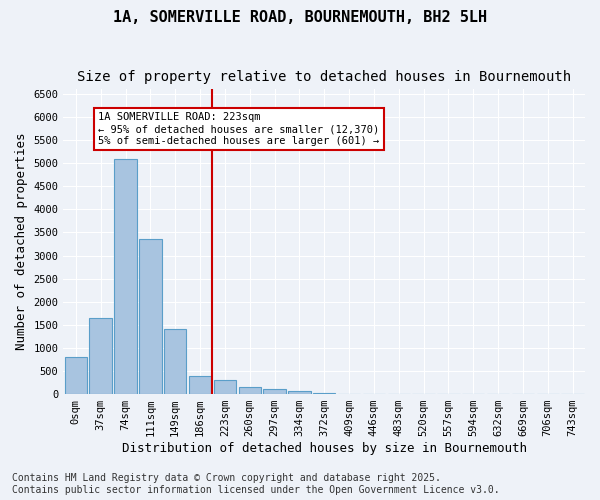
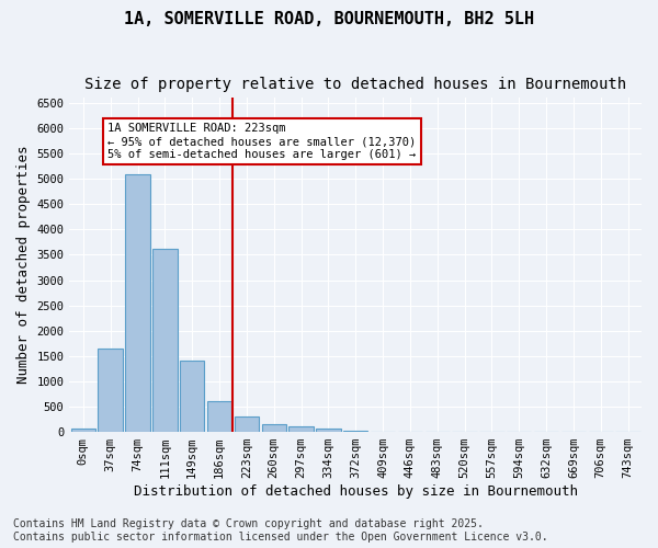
0sqm: 800 -> 60
111sqm: 3350 -> 3620
186sqm: 400 -> 610
